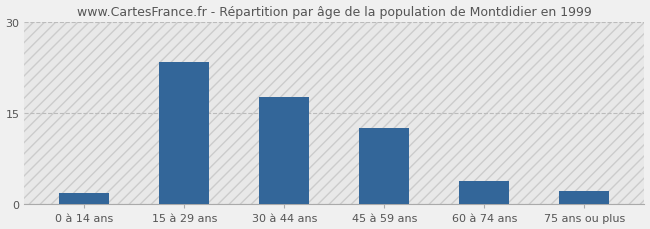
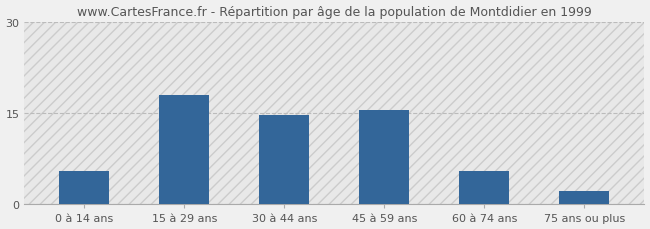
0 à 14 ans: 1.8 -> 5.5
15 à 29 ans: 23.4 -> 18.0
30 à 44 ans: 17.6 -> 14.7
45 à 59 ans: 12.6 -> 15.5
60 à 74 ans: 3.8 -> 5.5
